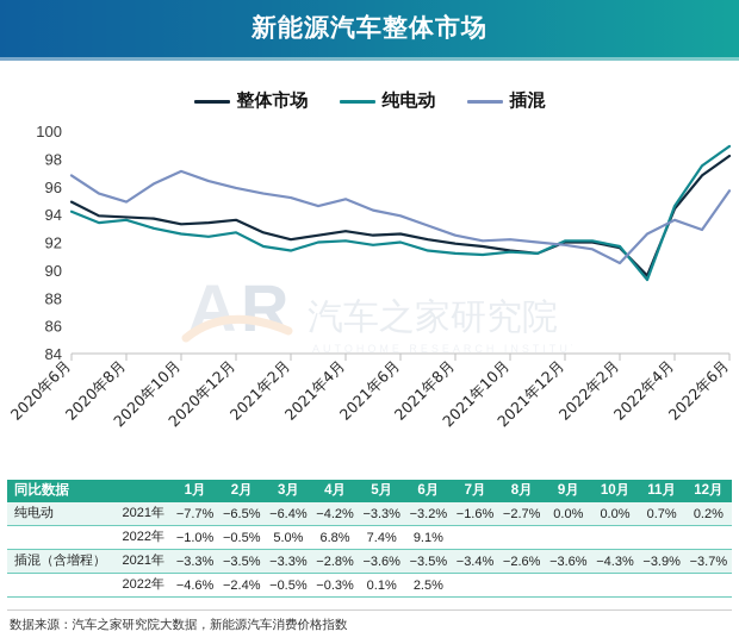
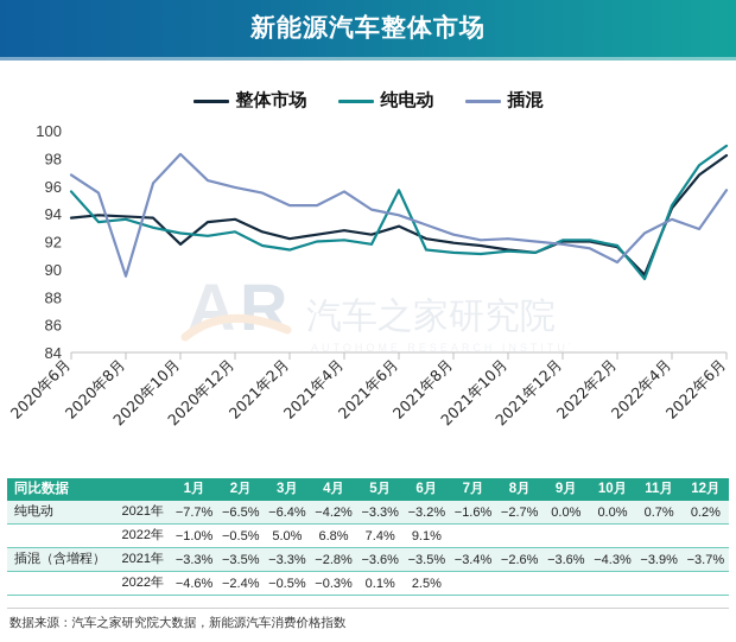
整体市场/2020年6月: 94.9 -> 93.7
纯电动/2020年6月: 94.2 -> 95.6
插混/2020年8月: 94.9 -> 89.5
整体市场/2020年10月: 93.3 -> 91.8
插混/2020年10月: 97.1 -> 98.3
插混/2021年2月: 95.2 -> 94.6
插混/2021年4月: 95.1 -> 95.6
整体市场/2021年6月: 92.6 -> 93.1
纯电动/2021年6月: 92.0 -> 95.7
